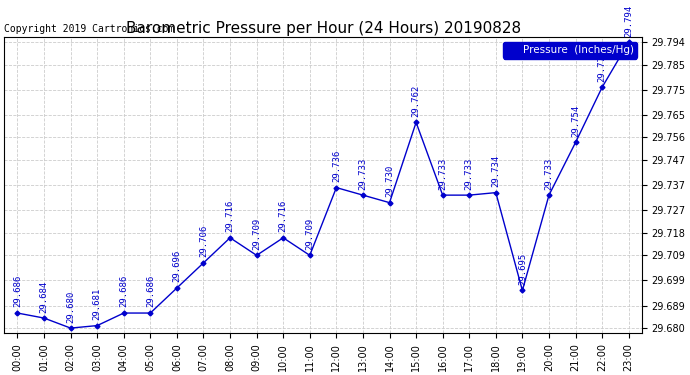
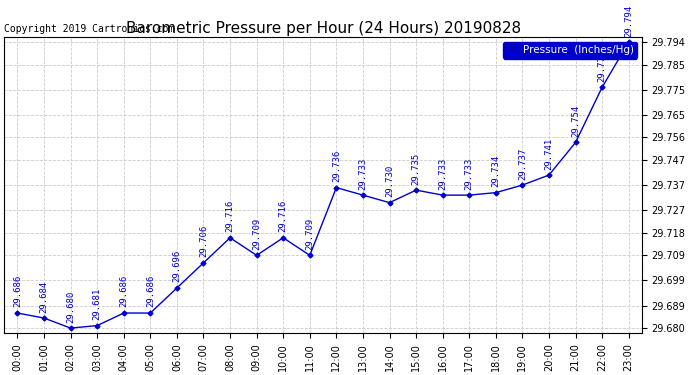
15:00: 29.762 -> 29.735
19:00: 29.695 -> 29.737
20:00: 29.733 -> 29.741
